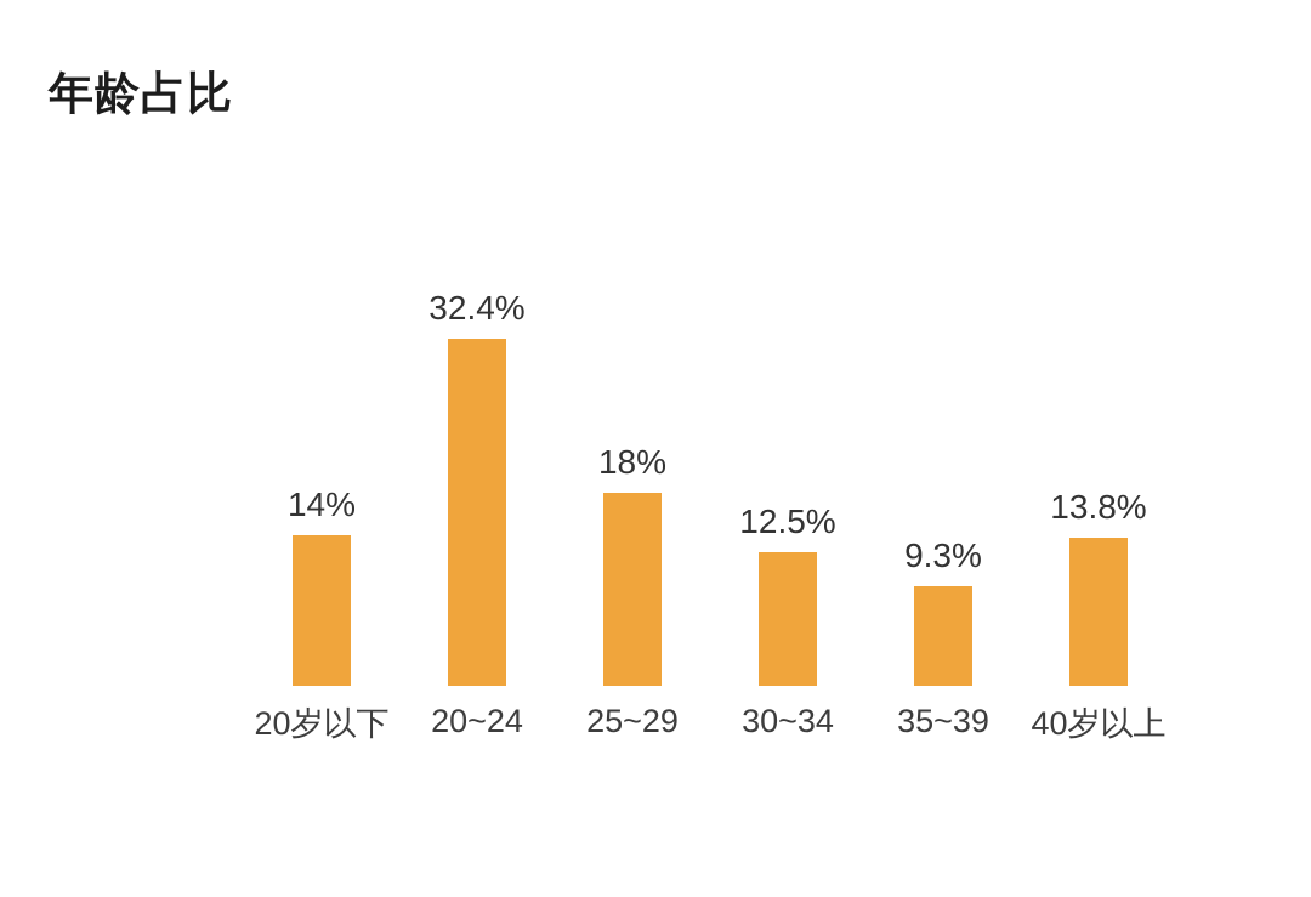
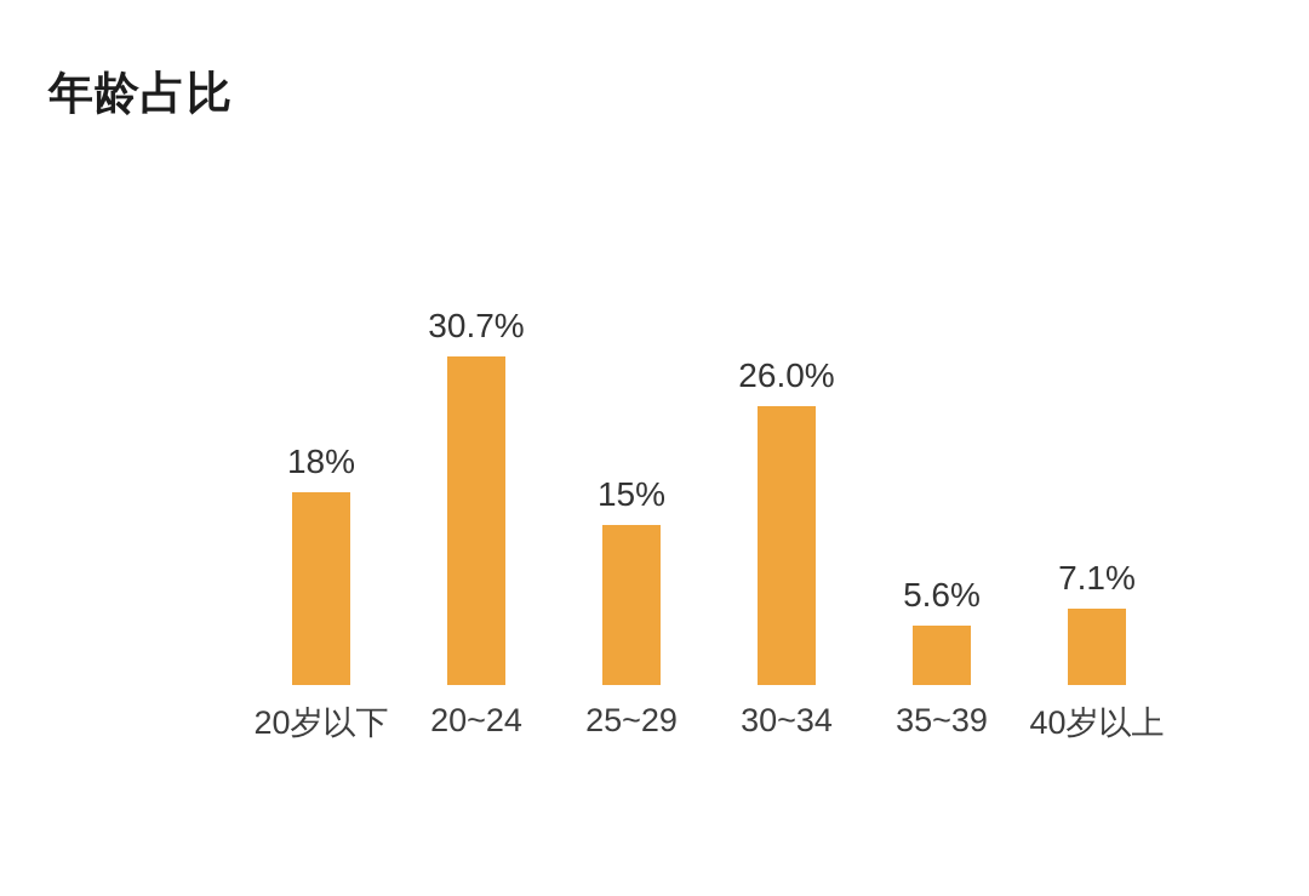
20岁以下: 14% -> 18%
20~24: 32.4% -> 30.7%
25~29: 18% -> 15%
30~34: 12.5% -> 26.0%
35~39: 9.3% -> 5.6%
40岁以上: 13.8% -> 7.1%
